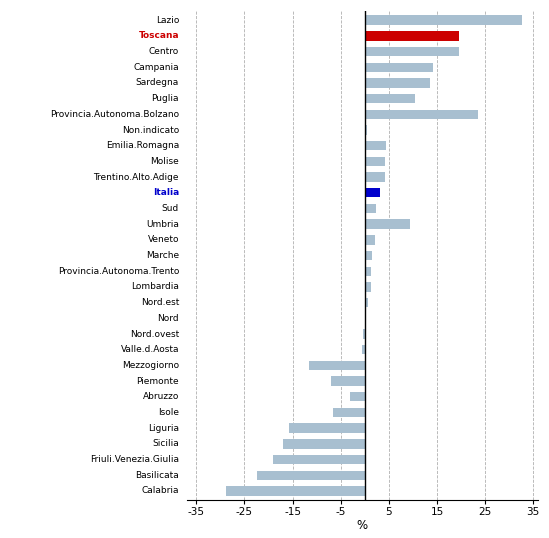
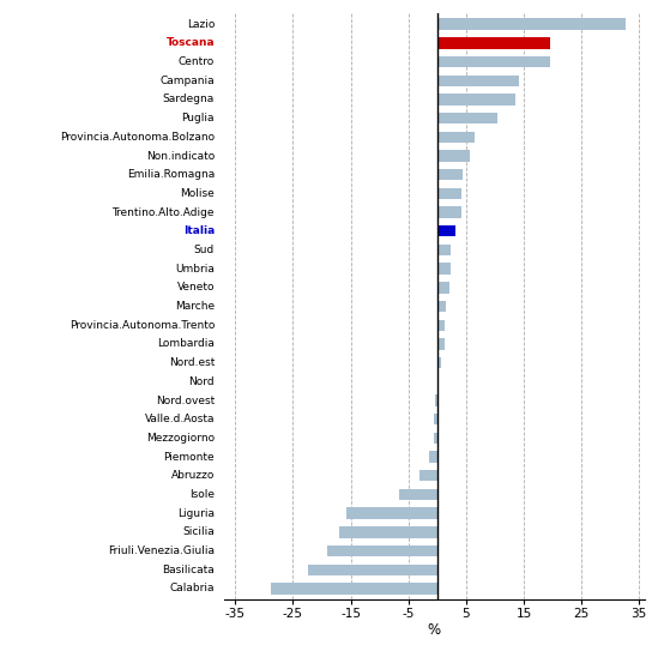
Provincia.Autonoma.Bolzano: 23.5 -> 6.4
Non.indicato: 0.5 -> 5.6
Umbria: 9.5 -> 2.3
Mezzogiorno: -11.5 -> -0.6
Piemonte: -7.0 -> -1.4
